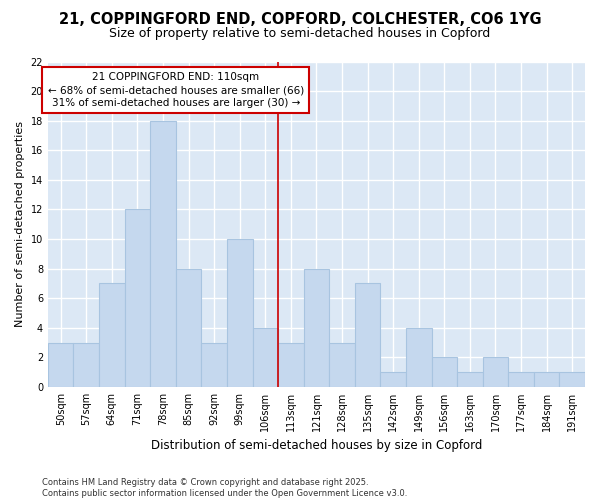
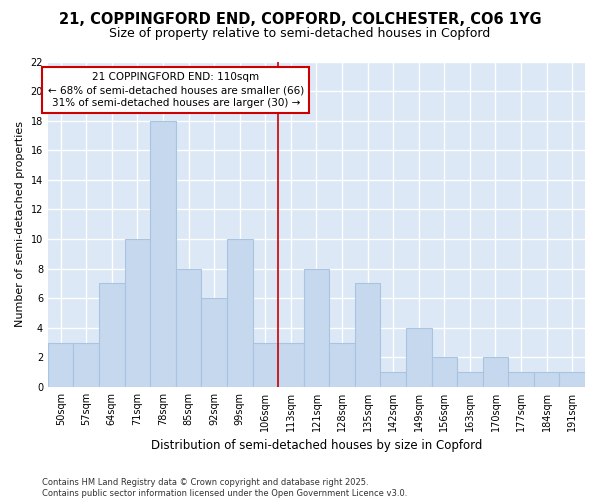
71sqm: 12 -> 10
92sqm: 3 -> 6
106sqm: 4 -> 3
